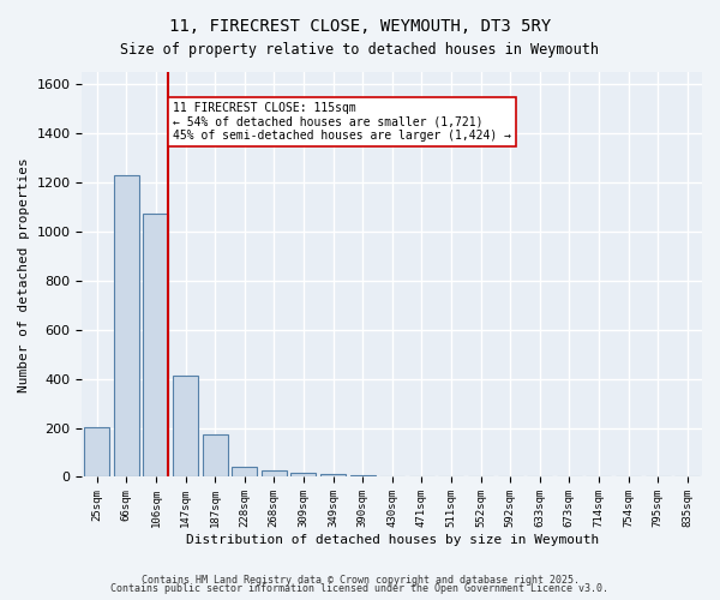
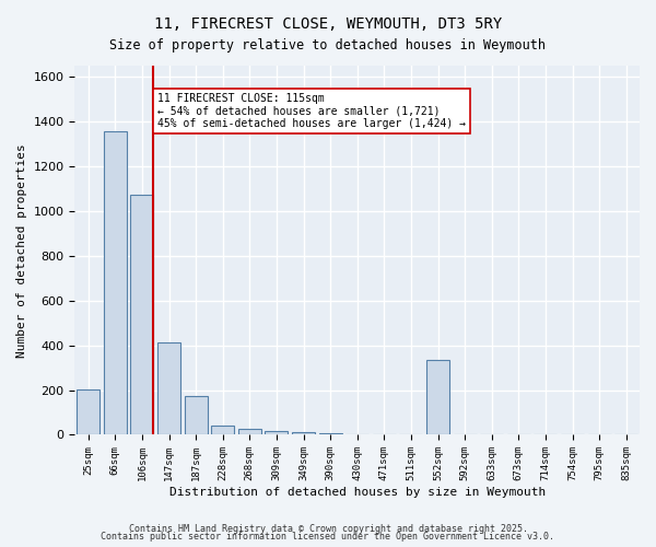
66sqm: 1230 -> 1355
552sqm: 1 -> 335
